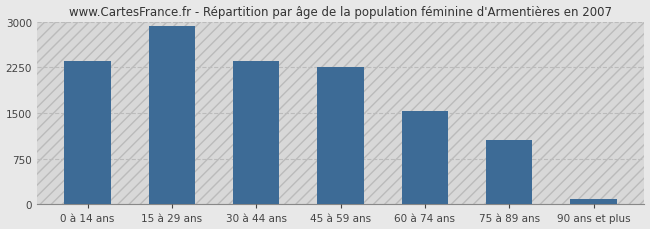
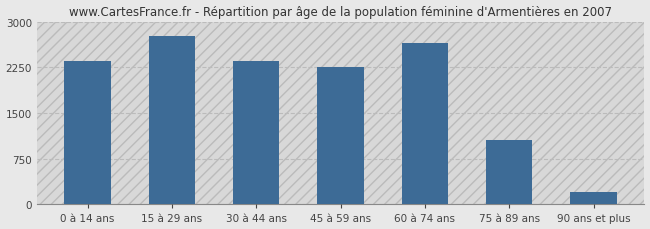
15 à 29 ans: 2930 -> 2760
60 à 74 ans: 1540 -> 2640
90 ans et plus: 90 -> 200
